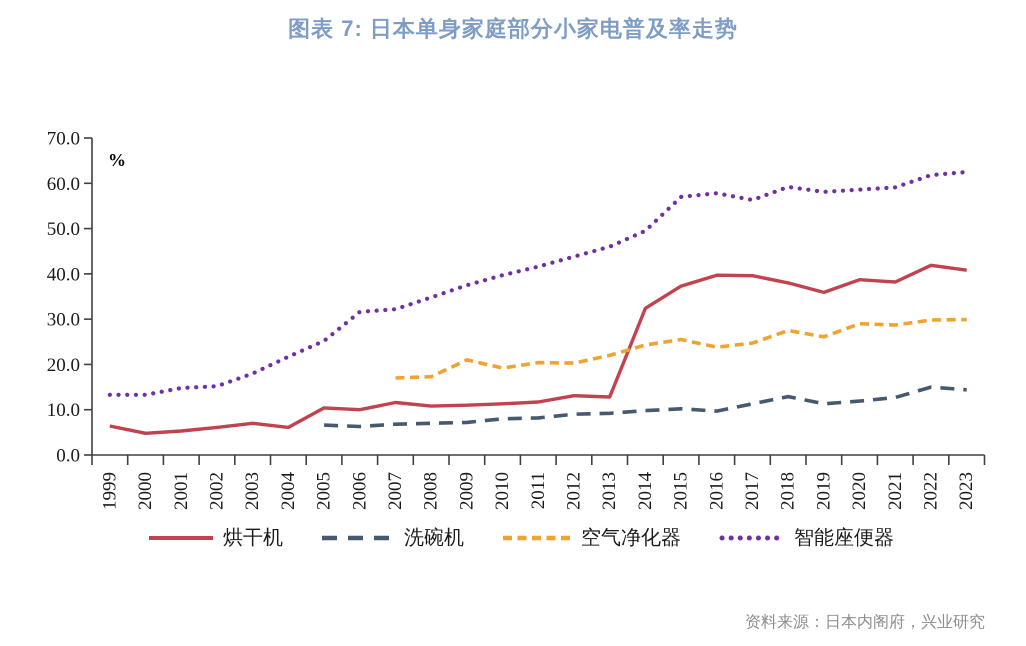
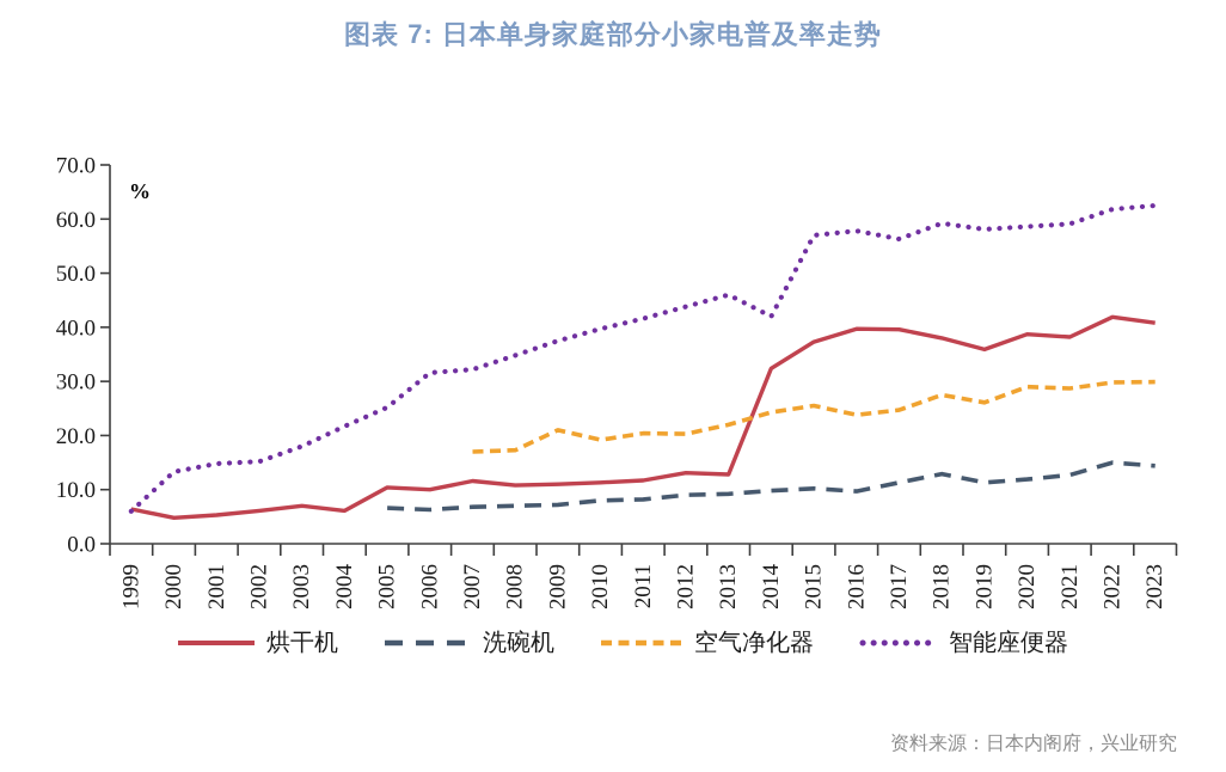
智能座便器/1999: 13 -> 6
智能座便器/2014: 50 -> 42
